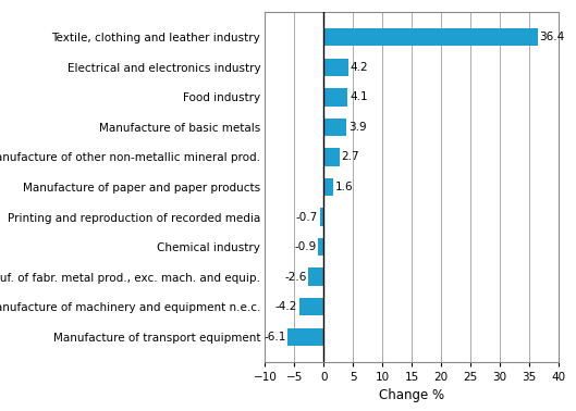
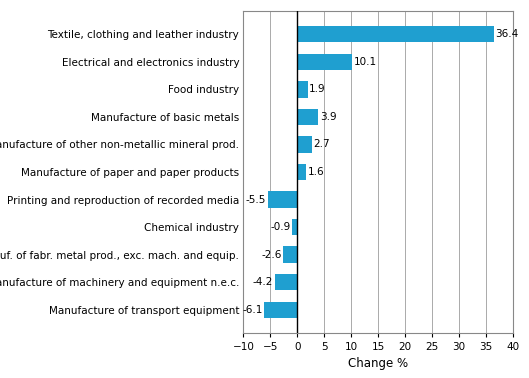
Electrical and electronics industry: 4.2 -> 10.1
Food industry: 4.1 -> 1.9
Printing and reproduction of recorded media: -0.7 -> -5.5
